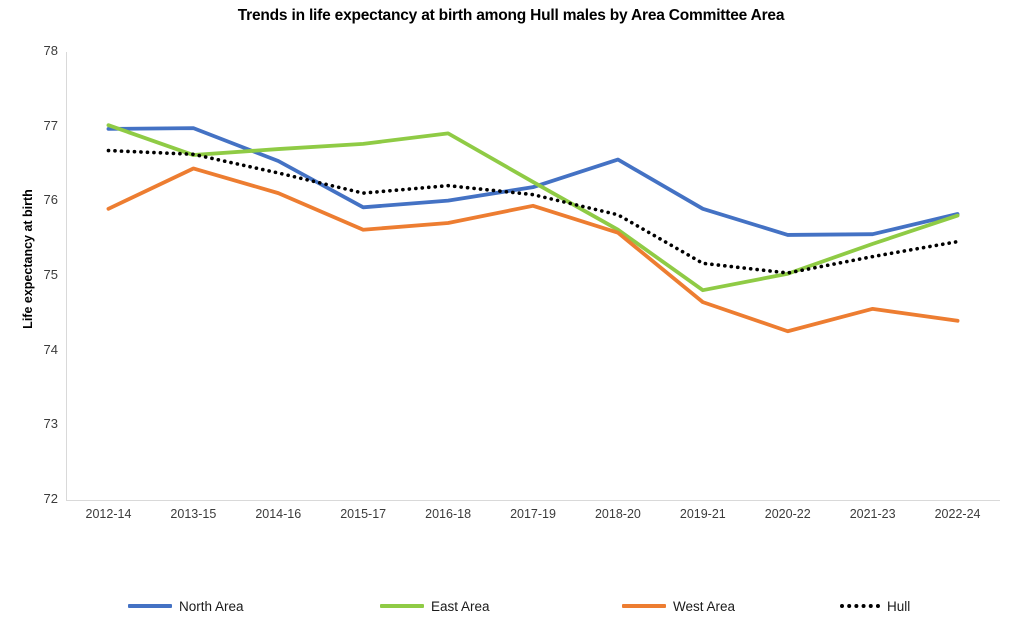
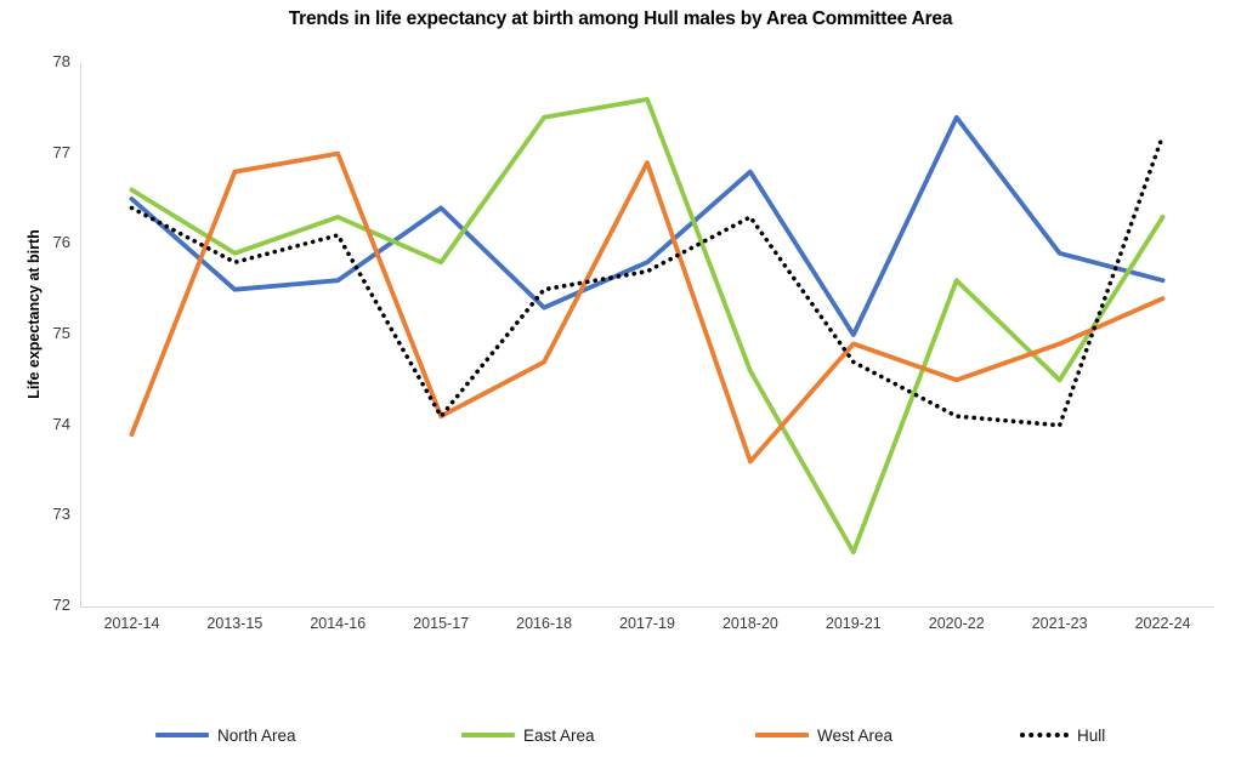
North Area/2012-14: 77.0 -> 76.5
East Area/2012-14: 77.0 -> 76.6
West Area/2012-14: 75.9 -> 73.9
Hull/2012-14: 76.7 -> 76.4
North Area/2013-15: 77.0 -> 75.5
East Area/2013-15: 76.6 -> 75.9
West Area/2013-15: 76.4 -> 76.8
Hull/2013-15: 76.6 -> 75.8
North Area/2014-16: 76.5 -> 75.6
East Area/2014-16: 76.7 -> 76.3
West Area/2014-16: 76.1 -> 77.0
Hull/2014-16: 76.4 -> 76.1
North Area/2015-17: 75.9 -> 76.4
East Area/2015-17: 76.8 -> 75.8
West Area/2015-17: 75.6 -> 74.1
Hull/2015-17: 76.1 -> 74.1
North Area/2016-18: 76.0 -> 75.3
East Area/2016-18: 76.9 -> 77.4
West Area/2016-18: 75.7 -> 74.7
Hull/2016-18: 76.2 -> 75.5
North Area/2017-19: 76.2 -> 75.8
East Area/2017-19: 76.3 -> 77.6
West Area/2017-19: 75.9 -> 76.9
Hull/2017-19: 76.1 -> 75.7
North Area/2018-20: 76.6 -> 76.8
East Area/2018-20: 75.6 -> 74.6
West Area/2018-20: 75.6 -> 73.6
Hull/2018-20: 75.8 -> 76.3
North Area/2019-21: 75.9 -> 75.0
East Area/2019-21: 74.8 -> 72.6
West Area/2019-21: 74.7 -> 74.9
Hull/2019-21: 75.2 -> 74.7
North Area/2020-22: 75.5 -> 77.4
East Area/2020-22: 75.0 -> 75.6
West Area/2020-22: 74.3 -> 74.5
Hull/2020-22: 75.0 -> 74.1
North Area/2021-23: 75.6 -> 75.9
East Area/2021-23: 75.4 -> 74.5
West Area/2021-23: 74.6 -> 74.9
Hull/2021-23: 75.3 -> 74.0
North Area/2022-24: 75.8 -> 75.6
East Area/2022-24: 75.8 -> 76.3
West Area/2022-24: 74.4 -> 75.4
Hull/2022-24: 75.5 -> 77.2
